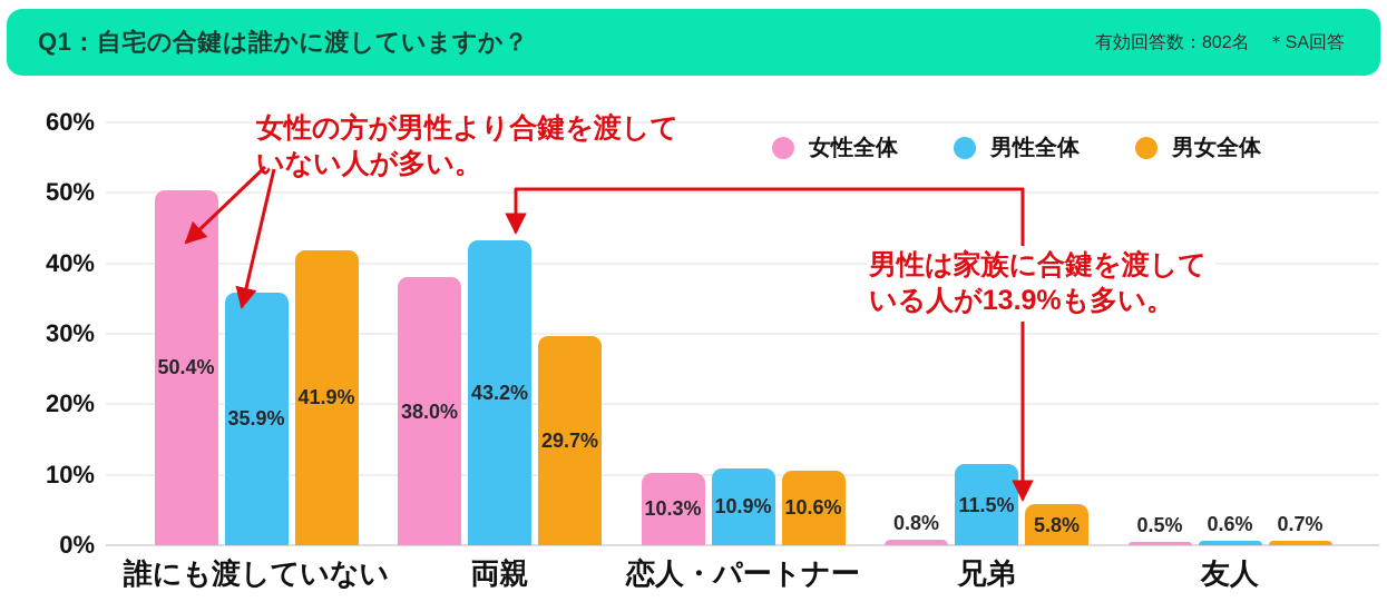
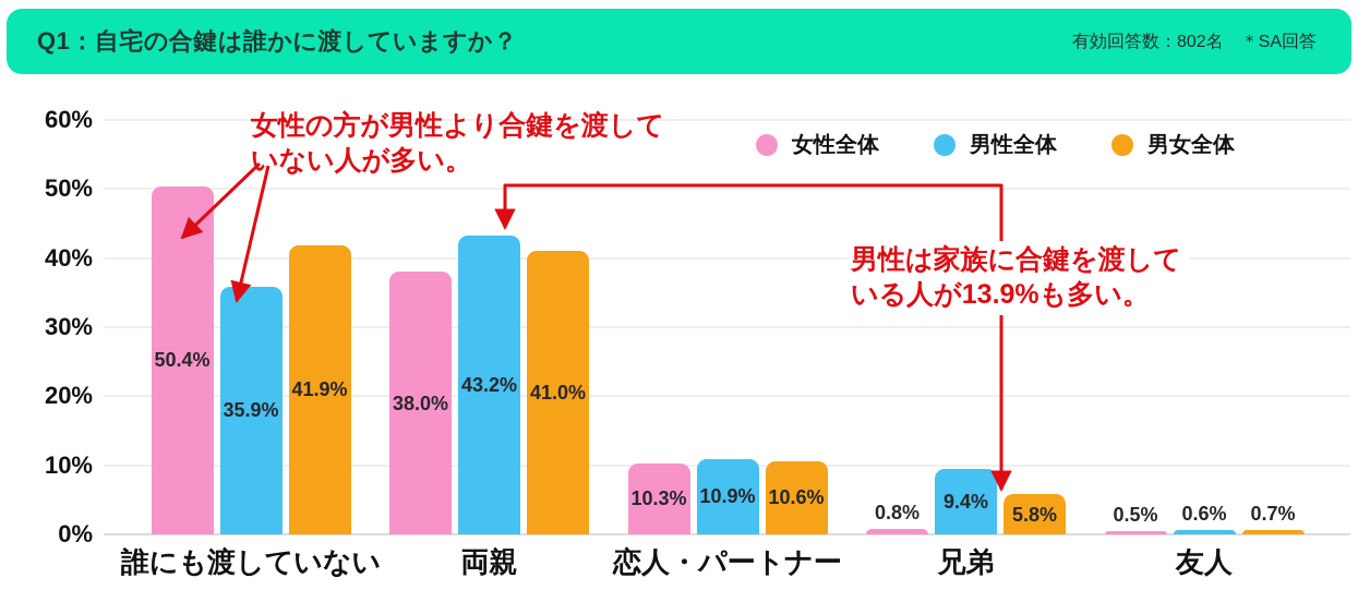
男女全体/両親: 29.7% -> 41.0%
男性全体/兄弟: 11.5% -> 9.4%
